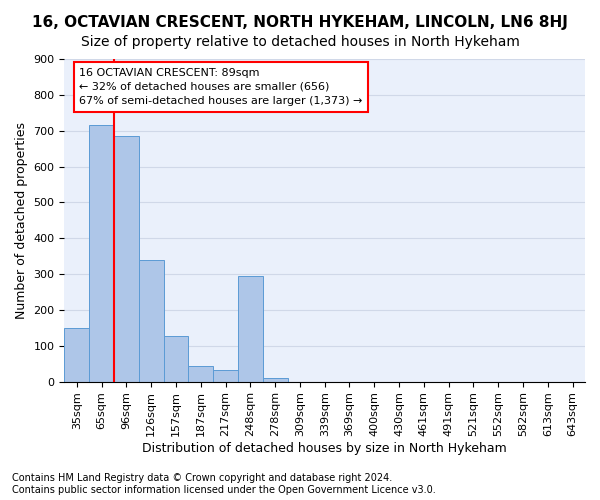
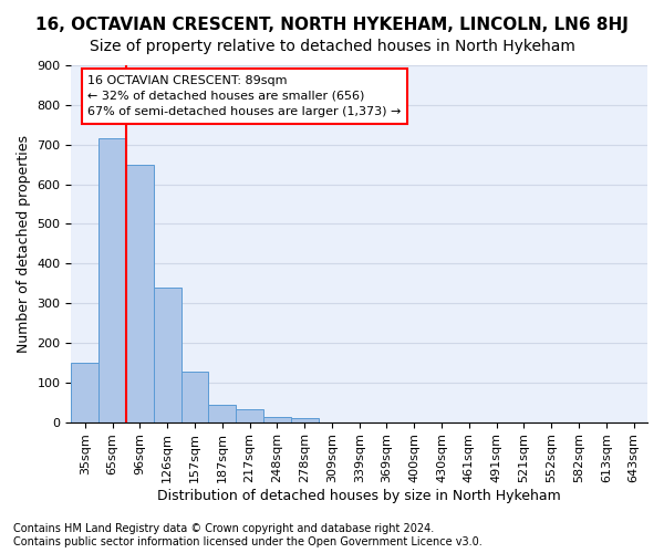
96sqm: 685 -> 650
248sqm: 295 -> 13
